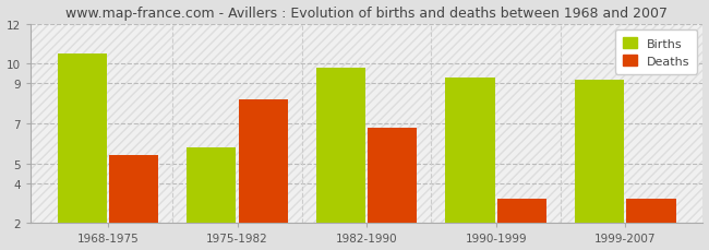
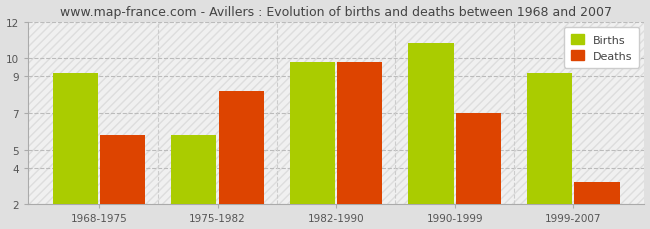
Births/1968-1975: 10.5 -> 9.2
Deaths/1968-1975: 5.4 -> 5.8
Deaths/1982-1990: 6.8 -> 9.8
Births/1990-1999: 9.3 -> 10.8
Deaths/1990-1999: 3.2 -> 7.0
